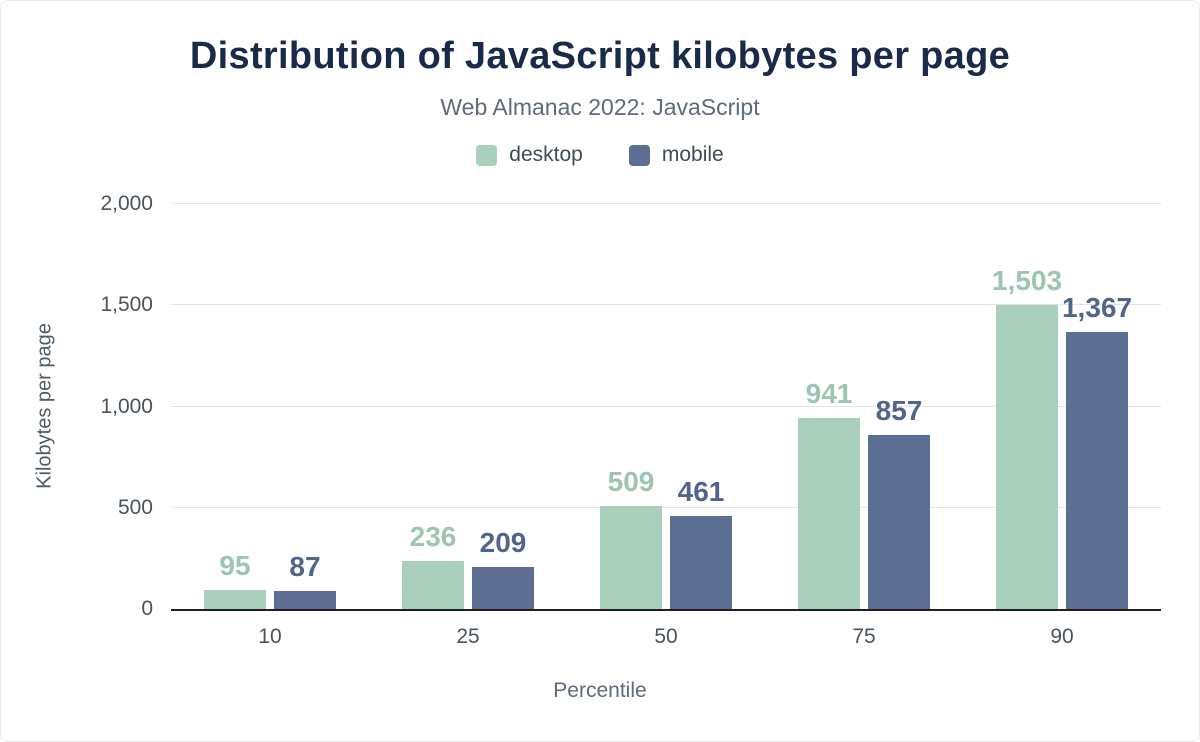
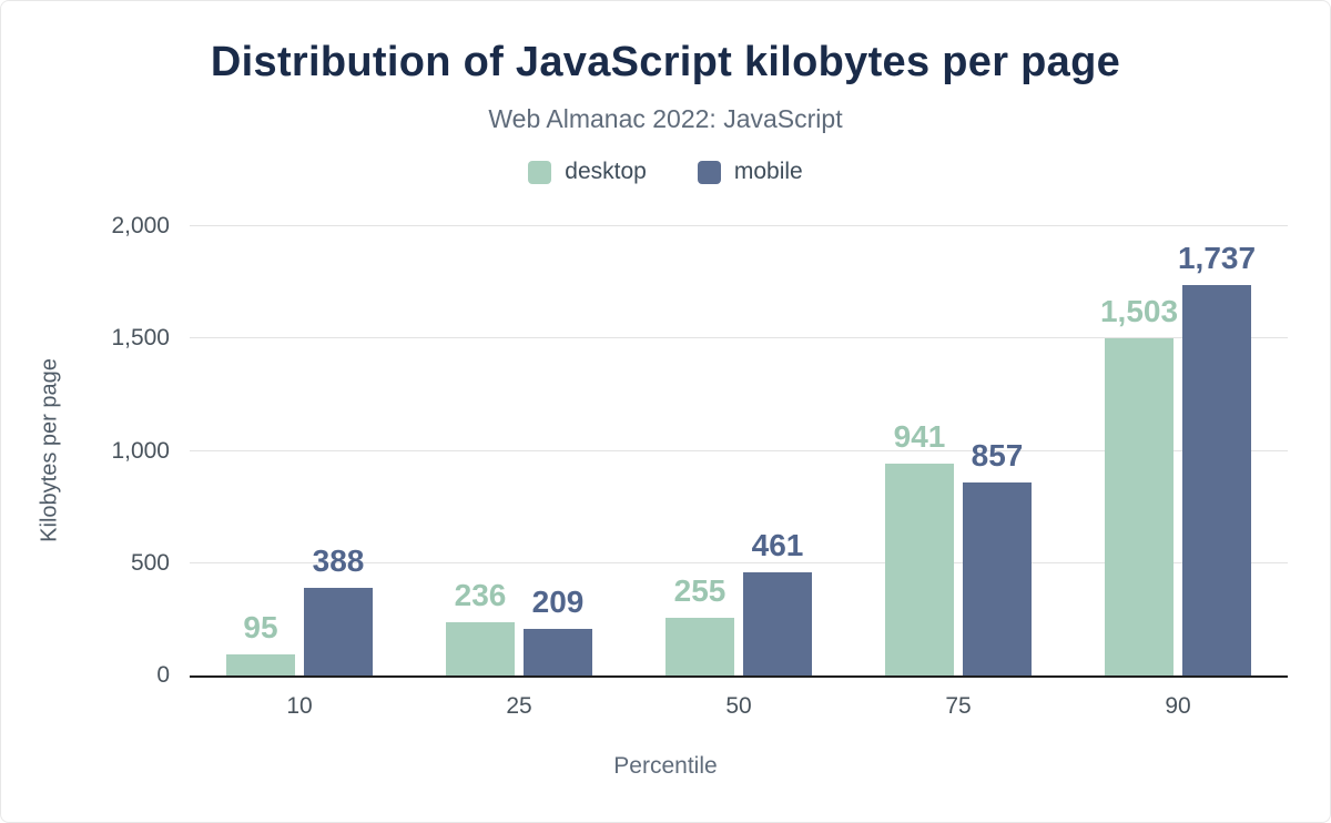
mobile/10: 87 -> 388
desktop/50: 509 -> 255
mobile/90: 1,367 -> 1,737
